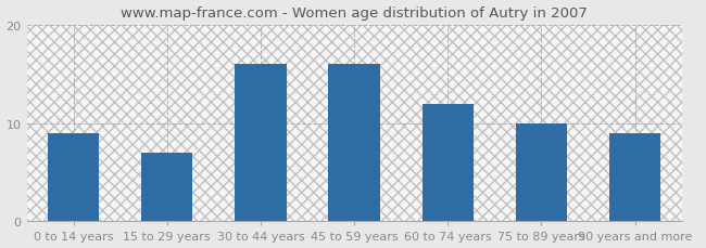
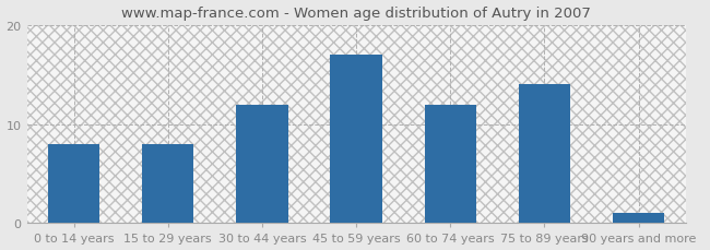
0 to 14 years: 9 -> 8
15 to 29 years: 7 -> 8
30 to 44 years: 16 -> 12
45 to 59 years: 16 -> 17
75 to 89 years: 10 -> 14
90 years and more: 9 -> 1
